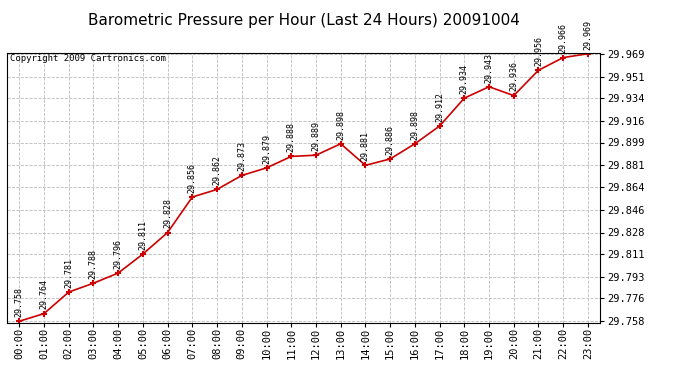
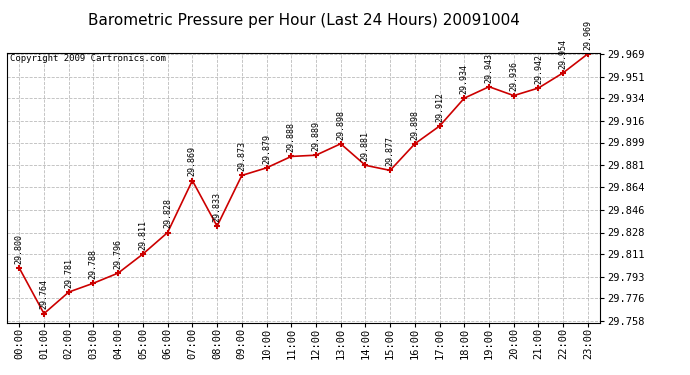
00:00: 29.758 -> 29.800
07:00: 29.856 -> 29.869
08:00: 29.862 -> 29.833
15:00: 29.886 -> 29.877
21:00: 29.956 -> 29.942
22:00: 29.966 -> 29.954
